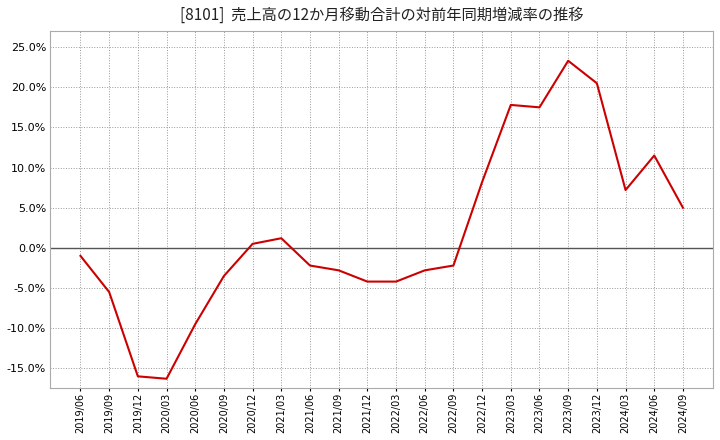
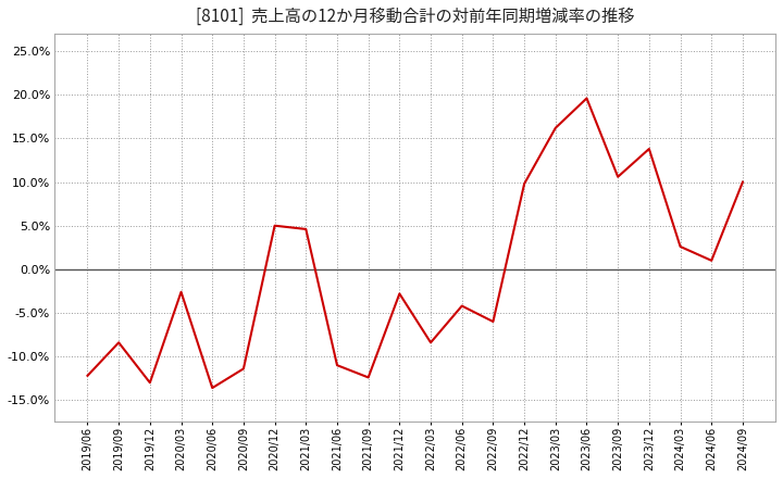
2019/06: -1.0% -> -12.2%
2019/09: -5.5% -> -8.4%
2019/12: -16.0% -> -13.0%
2020/03: -16.3% -> -2.6%
2020/06: -9.5% -> -13.6%
2020/09: -3.5% -> -11.4%
2020/12: 0.5% -> 5.0%
2021/03: 1.2% -> 4.6%
2021/06: -2.2% -> -11.0%
2021/09: -2.8% -> -12.4%
2021/12: -4.2% -> -2.8%
2022/03: -4.2% -> -8.4%
2022/06: -2.8% -> -4.2%
2022/09: -2.2% -> -6.0%
2022/12: 8.2% -> 9.8%
2023/03: 17.8% -> 16.2%
2023/06: 17.5% -> 19.6%
2023/09: 23.3% -> 10.6%
2023/12: 20.5% -> 13.8%
2024/03: 7.2% -> 2.6%
2024/06: 11.5% -> 1.0%
2024/09: 5.0% -> 10.0%
